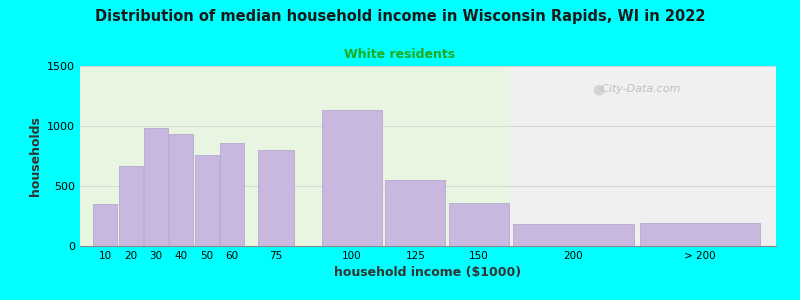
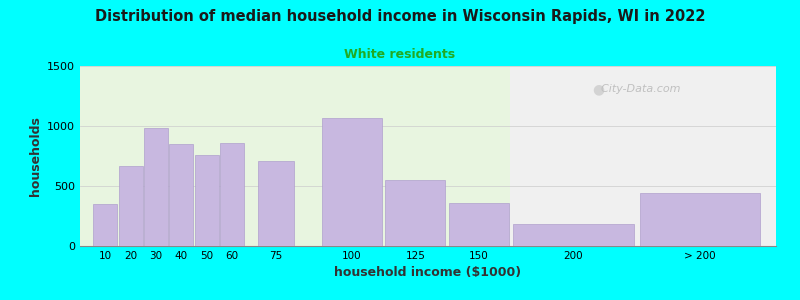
40: 930 -> 850
75: 800 -> 710
100: 1130 -> 1070
> 200: 200 -> 440
